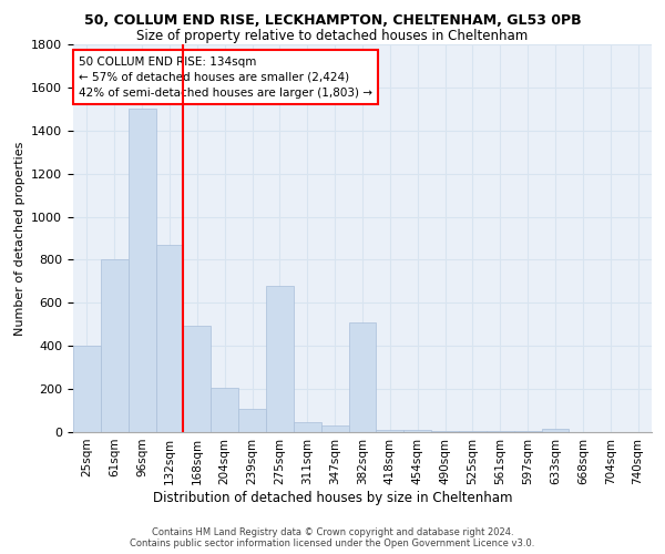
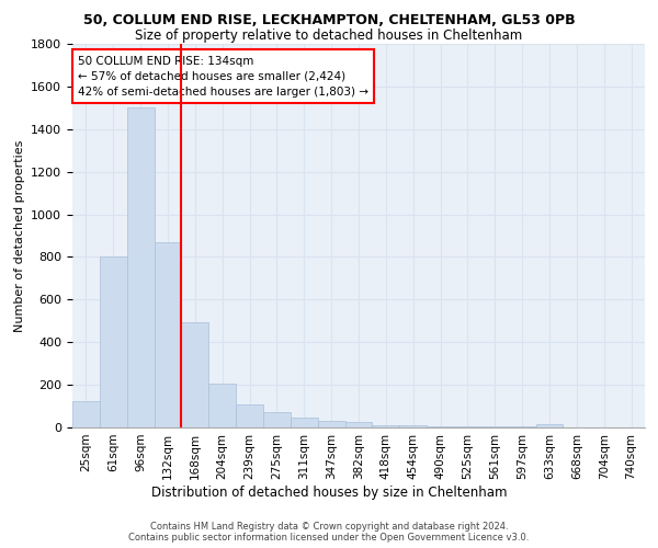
25sqm: 400 -> 120
275sqm: 680 -> 70
382sqm: 510 -> 20
